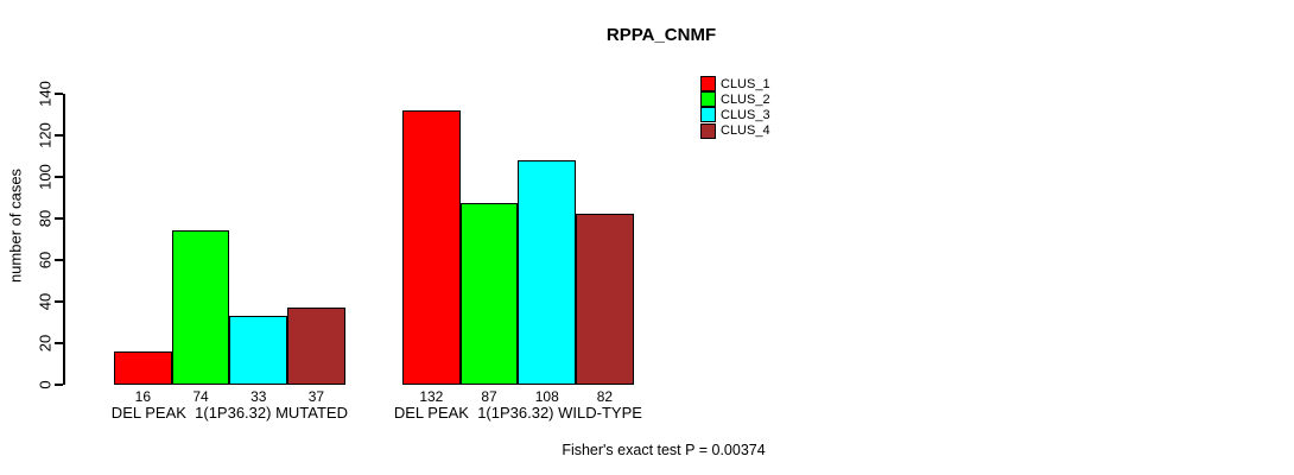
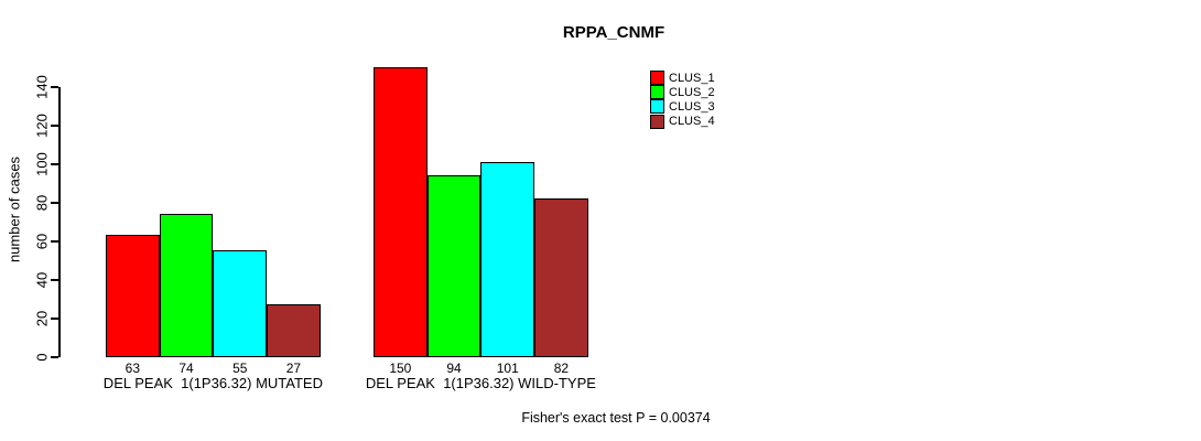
CLUS_1/DEL PEAK 1(1P36.32) MUTATED: 16 -> 63
CLUS_3/DEL PEAK 1(1P36.32) MUTATED: 33 -> 55
CLUS_4/DEL PEAK 1(1P36.32) MUTATED: 37 -> 27
CLUS_1/DEL PEAK 1(1P36.32) WILD-TYPE: 132 -> 150
CLUS_2/DEL PEAK 1(1P36.32) WILD-TYPE: 87 -> 94
CLUS_3/DEL PEAK 1(1P36.32) WILD-TYPE: 108 -> 101
